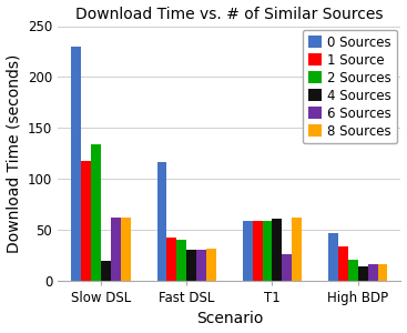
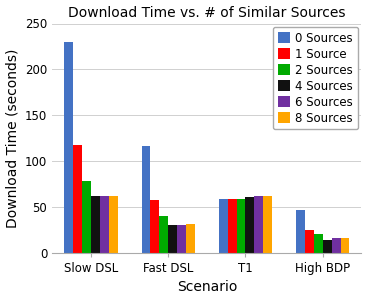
2 Sources/Slow DSL: 134 -> 78
4 Sources/Slow DSL: 20 -> 62
1 Source/Fast DSL: 42 -> 58
6 Sources/T1: 26 -> 62
1 Source/High BDP: 34 -> 25
